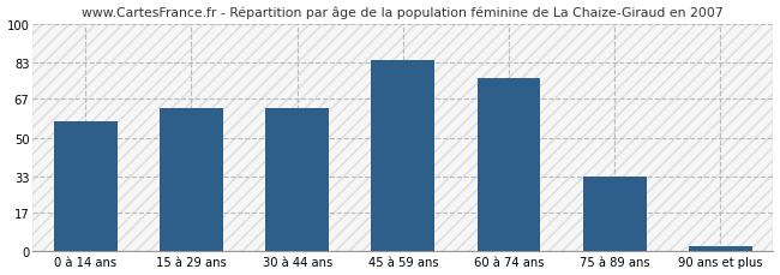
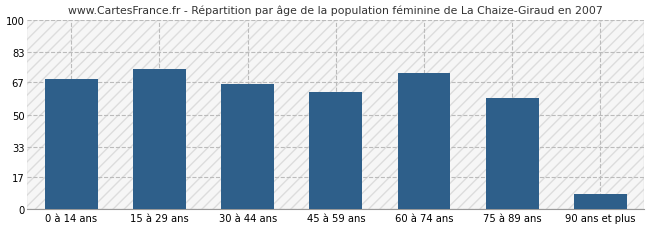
0 à 14 ans: 57 -> 69
15 à 29 ans: 63 -> 74
30 à 44 ans: 63 -> 66
45 à 59 ans: 84 -> 62
60 à 74 ans: 76 -> 72
75 à 89 ans: 33 -> 59
90 ans et plus: 2 -> 8
